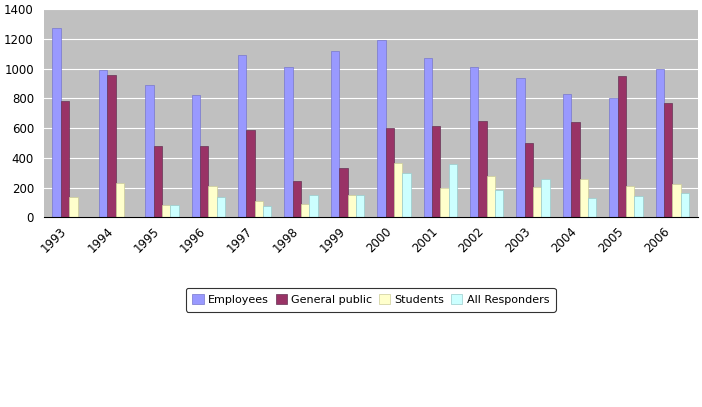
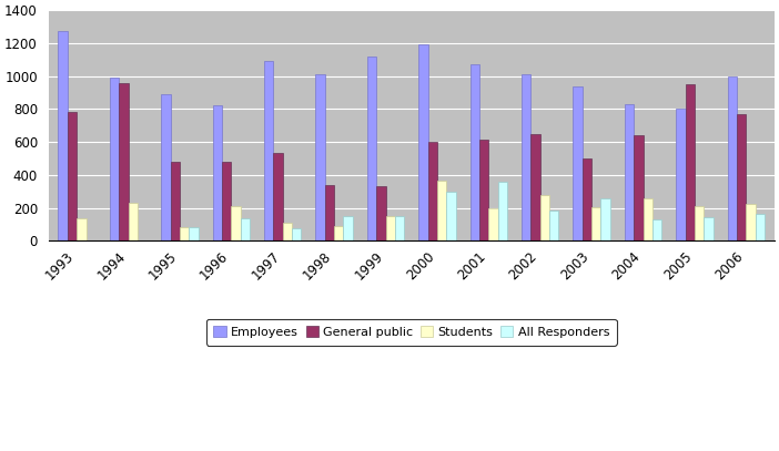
General public/1997: 580 -> 530
General public/1998: 240 -> 340
